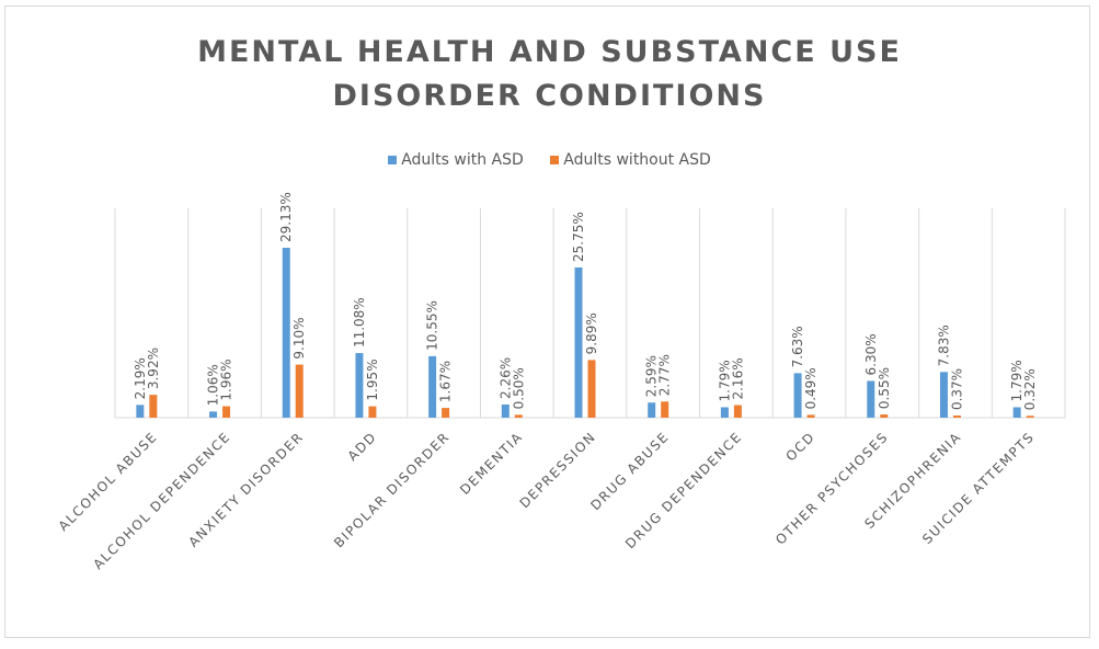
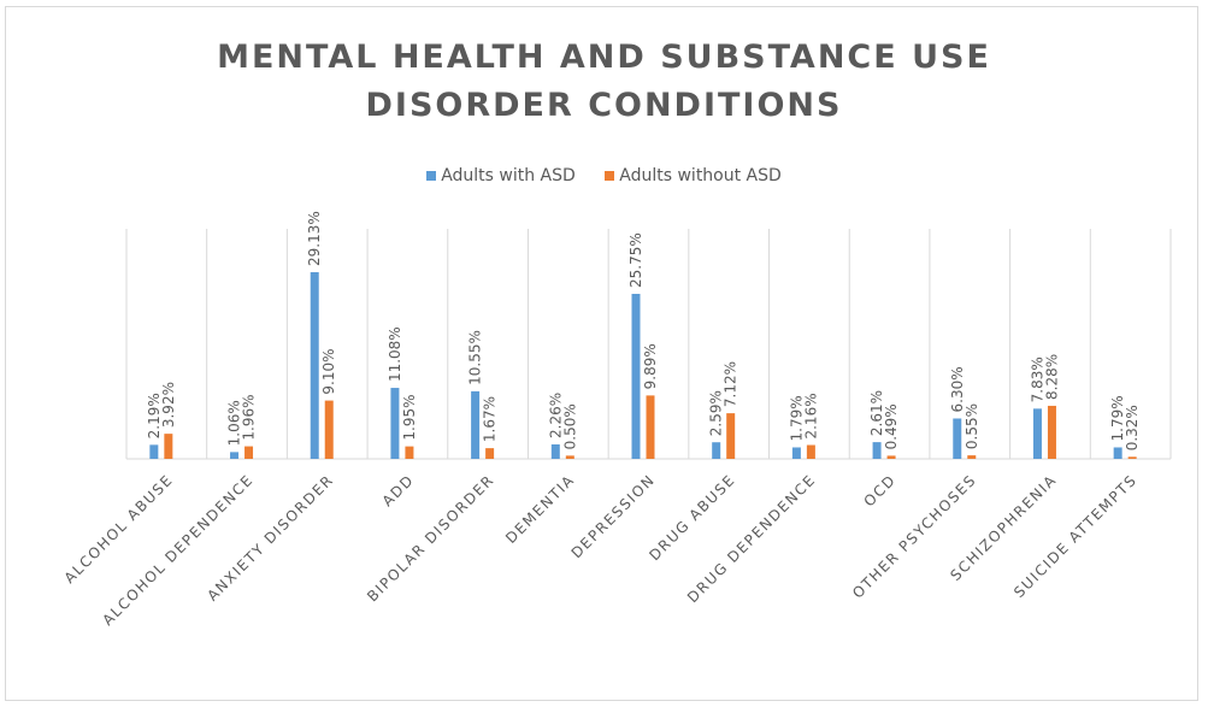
Adults without ASD/DRUG ABUSE: 2.77% -> 7.12%
Adults with ASD/OCD: 7.63% -> 2.61%
Adults without ASD/SCHIZOPHRENIA: 0.37% -> 8.28%
